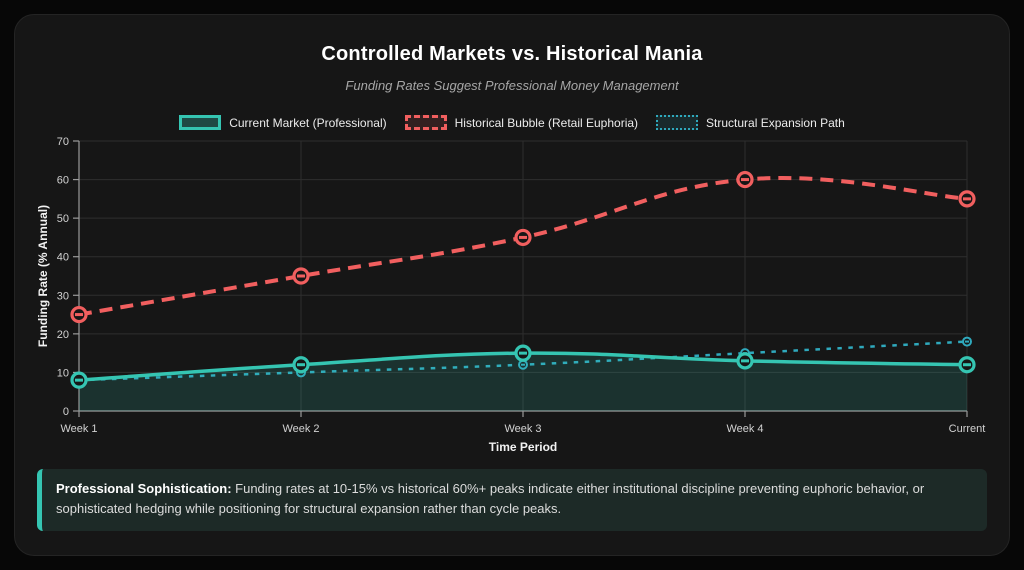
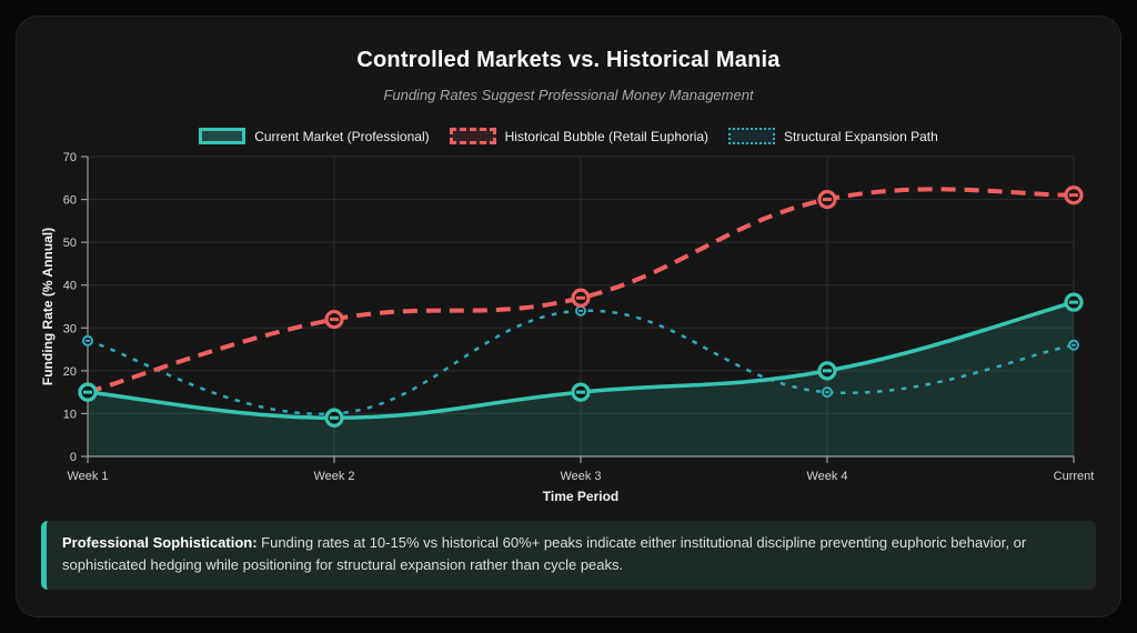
Current Market (Professional)/Week 1: 8 -> 15
Historical Bubble (Retail Euphoria)/Week 1: 25 -> 15
Structural Expansion Path/Week 1: 8 -> 27
Current Market (Professional)/Week 2: 12 -> 9
Historical Bubble (Retail Euphoria)/Week 2: 35 -> 32
Historical Bubble (Retail Euphoria)/Week 3: 45 -> 37
Structural Expansion Path/Week 3: 12 -> 34
Current Market (Professional)/Week 4: 13 -> 20
Current Market (Professional)/Current: 12 -> 36
Historical Bubble (Retail Euphoria)/Current: 55 -> 61
Structural Expansion Path/Current: 18 -> 26
